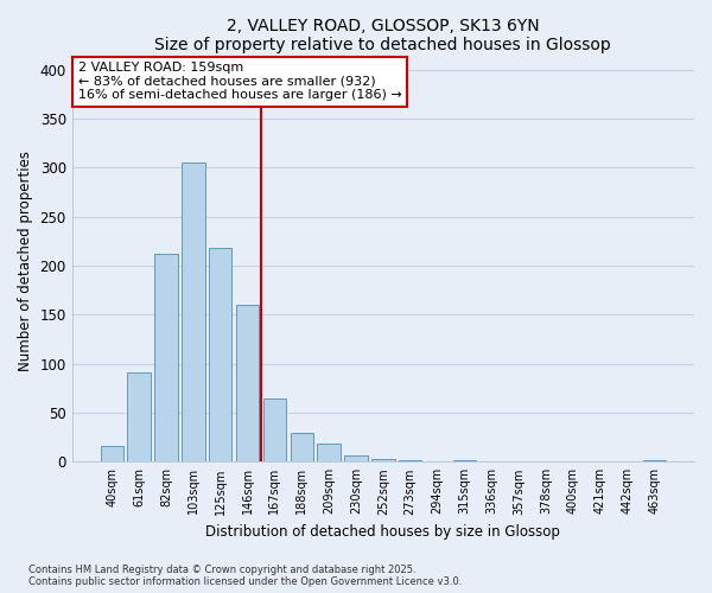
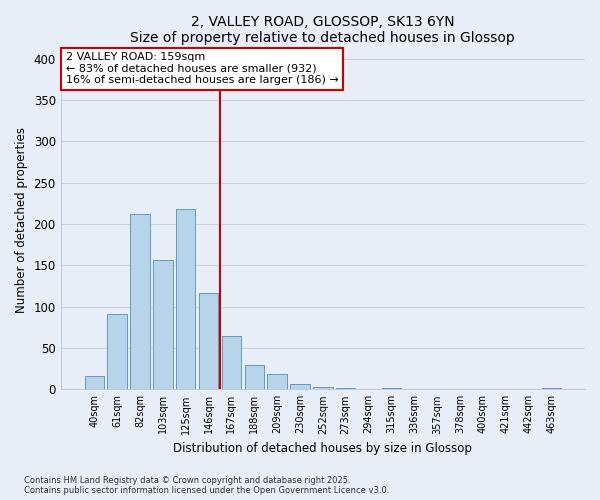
103sqm: 305 -> 156
146sqm: 160 -> 116
